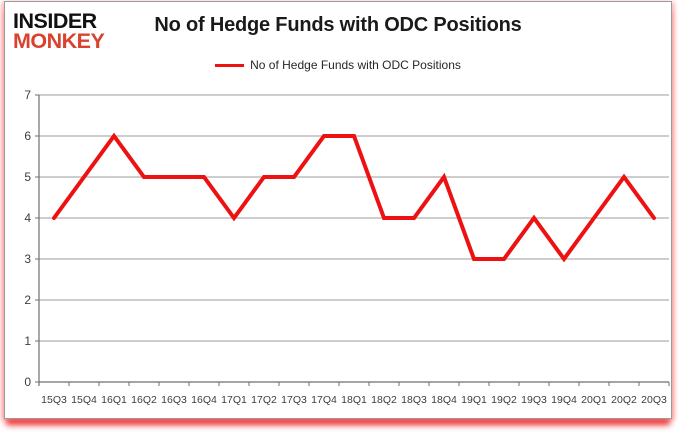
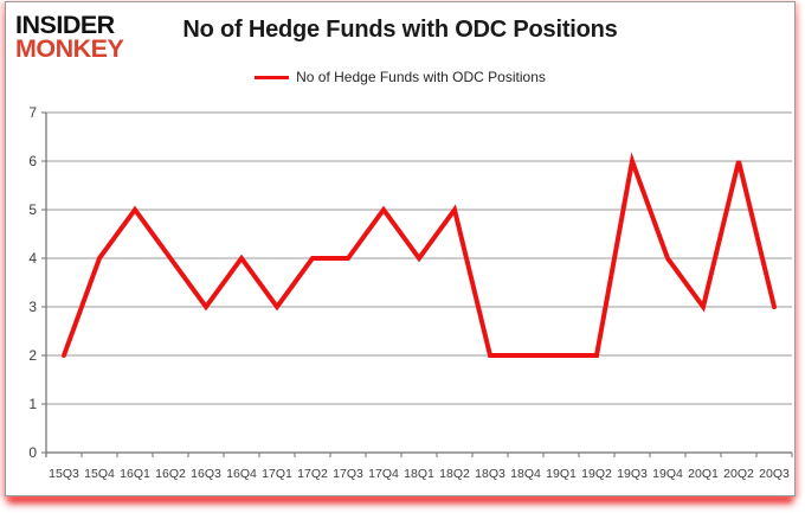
15Q3: 4 -> 2
15Q4: 5 -> 4
16Q1: 6 -> 5
16Q2: 5 -> 4
16Q3: 5 -> 3
16Q4: 5 -> 4
17Q1: 4 -> 3
17Q2: 5 -> 4
17Q3: 5 -> 4
17Q4: 6 -> 5
18Q1: 6 -> 4
18Q2: 4 -> 5
18Q3: 4 -> 2
18Q4: 5 -> 2
19Q1: 3 -> 2
19Q2: 3 -> 2
19Q3: 4 -> 6
19Q4: 3 -> 4
20Q1: 4 -> 3
20Q2: 5 -> 6
20Q3: 4 -> 3
